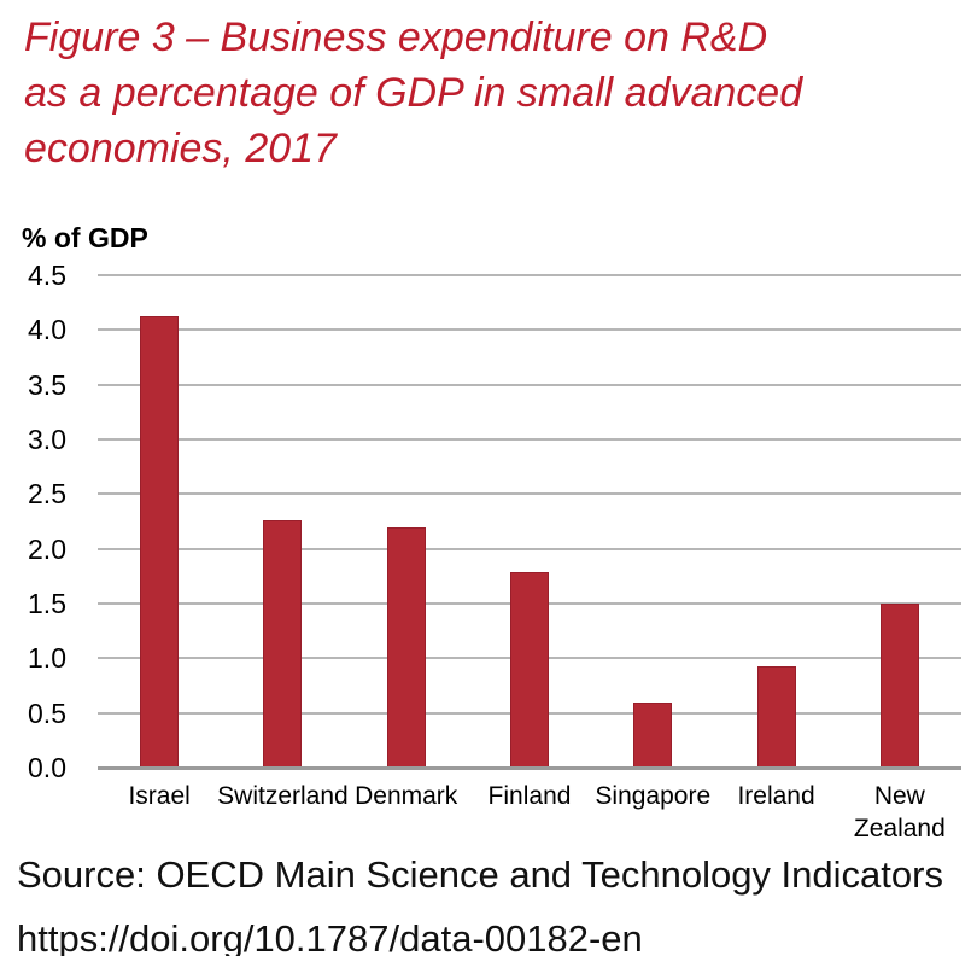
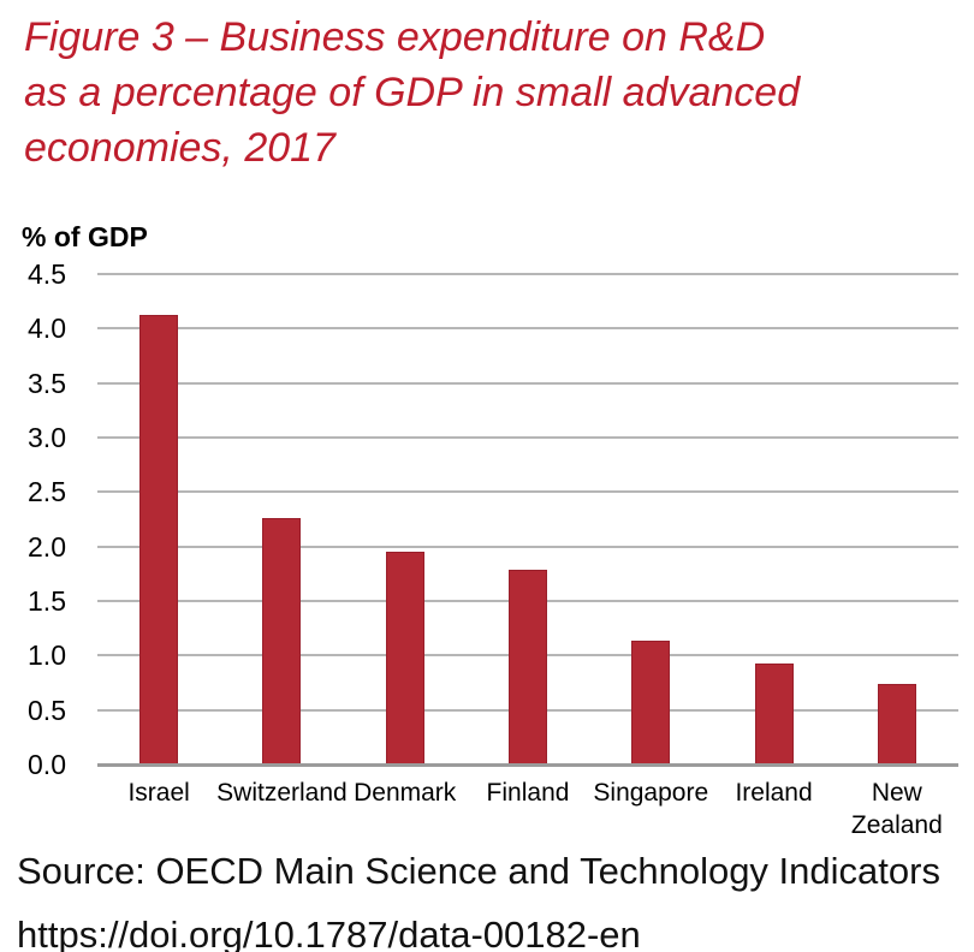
Denmark: 2.2 -> 1.9
Singapore: 0.6 -> 1.1
New Zealand: 1.5 -> 0.7
